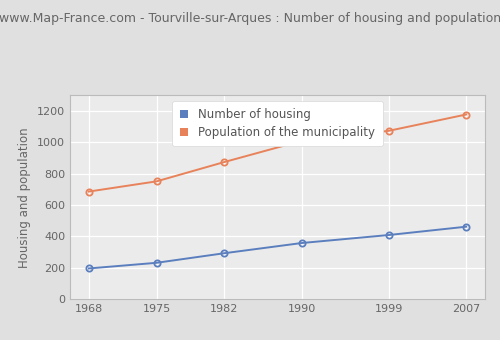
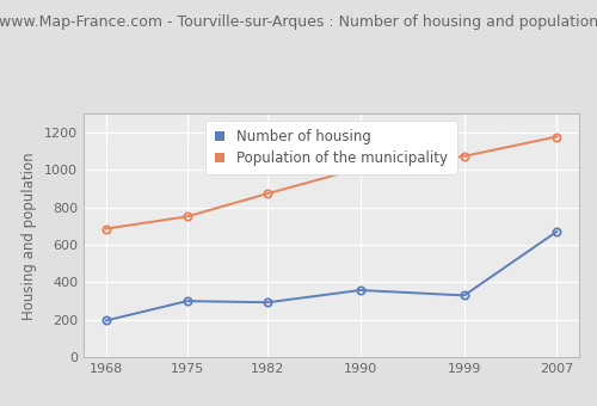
Number of housing/1975: 230 -> 300
Number of housing/1999: 410 -> 330
Number of housing/2007: 460 -> 670
